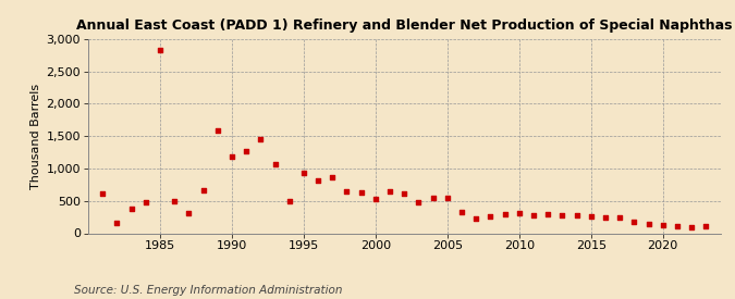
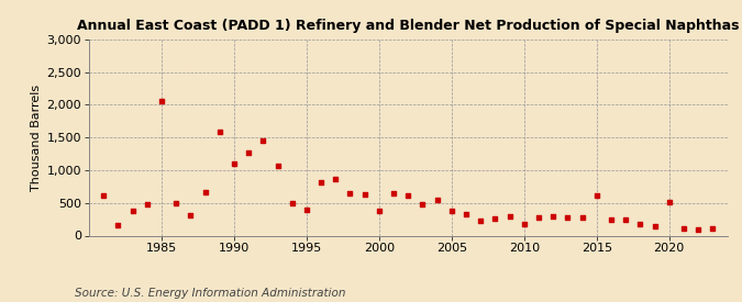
1985: 2,830 -> 2,060
1990: 1,190 -> 1,100
1995: 930 -> 400
2000: 530 -> 380
2005: 540 -> 380
2010: 310 -> 180
2015: 260 -> 620
2020: 130 -> 520
